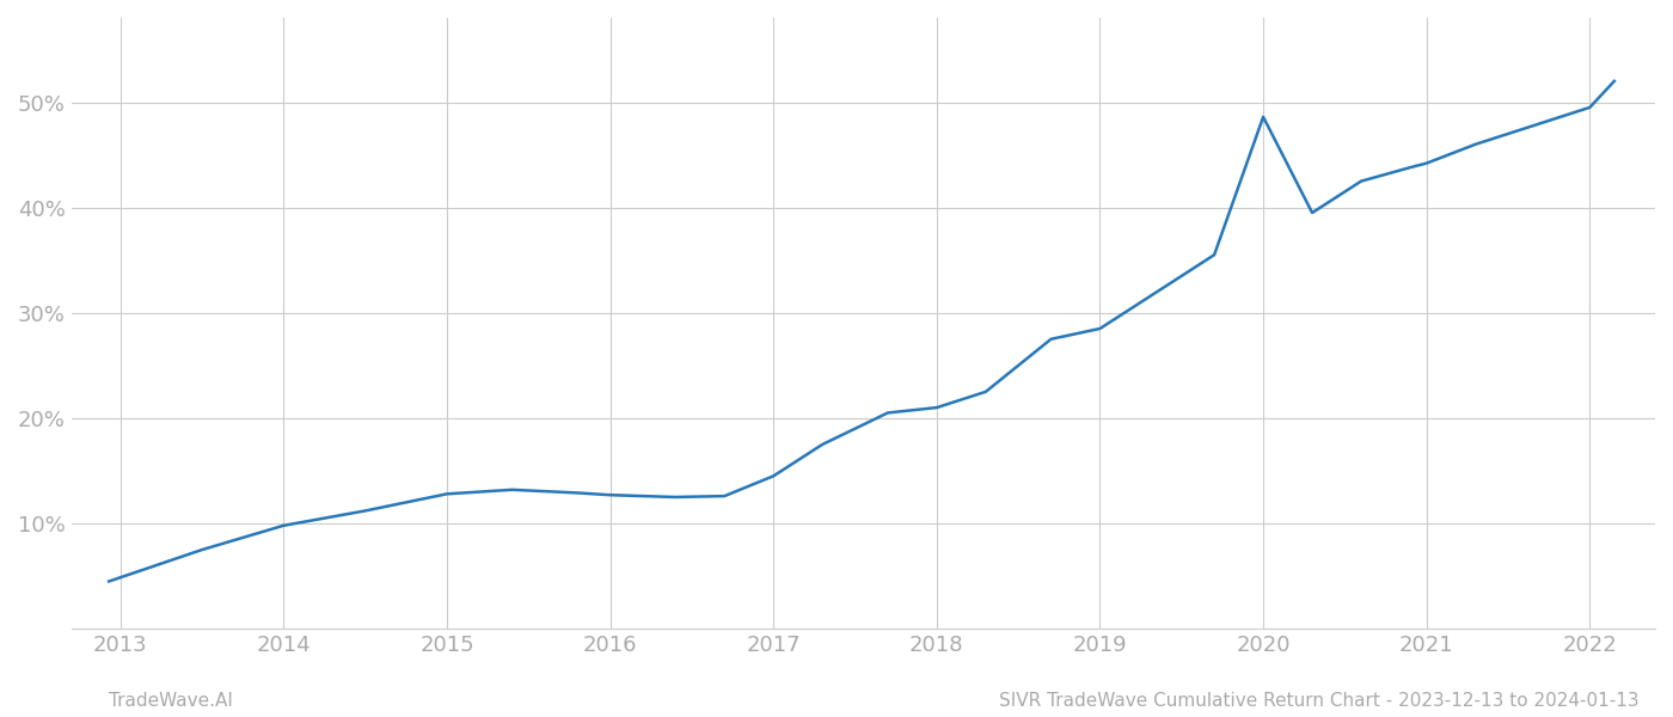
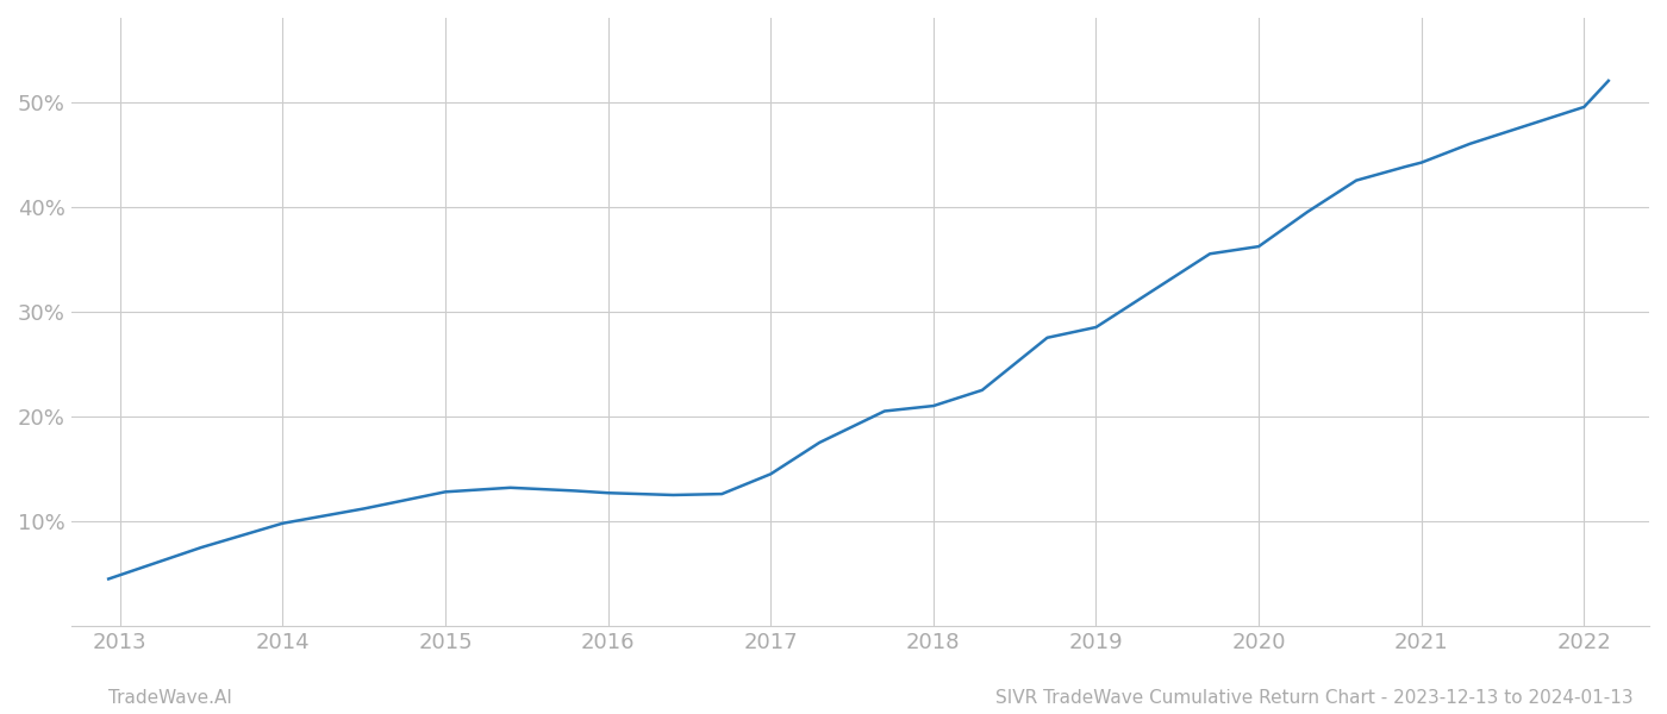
2020: 48.6% -> 36.2%
